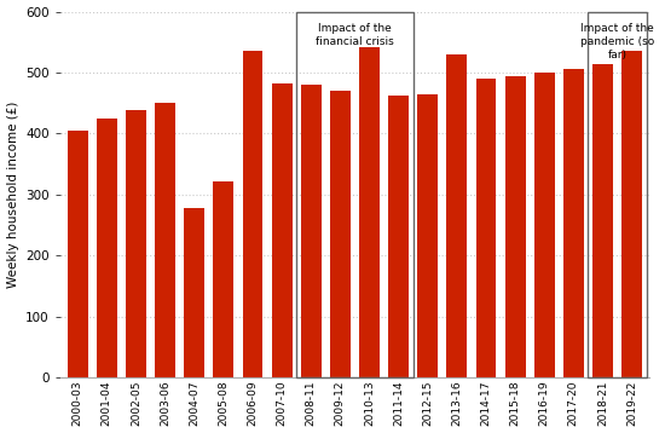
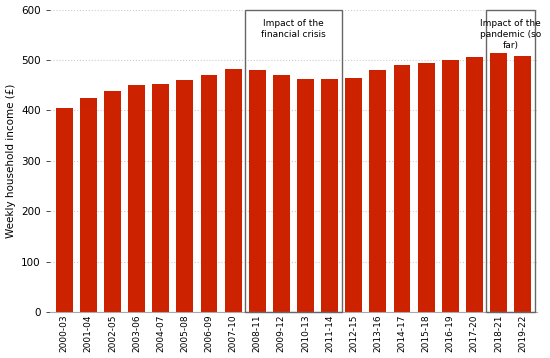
2004-07: 278 -> 452
2005-08: 322 -> 460
2006-09: 536 -> 470
2010-13: 542 -> 462
2013-16: 530 -> 480
2019-22: 536 -> 507
